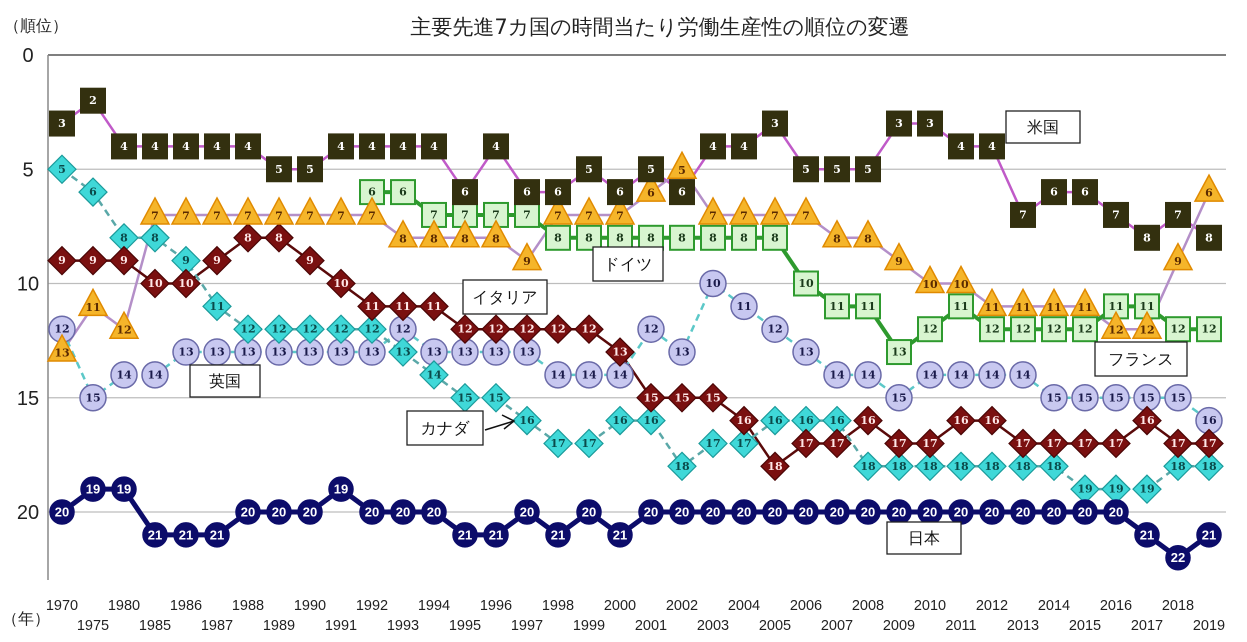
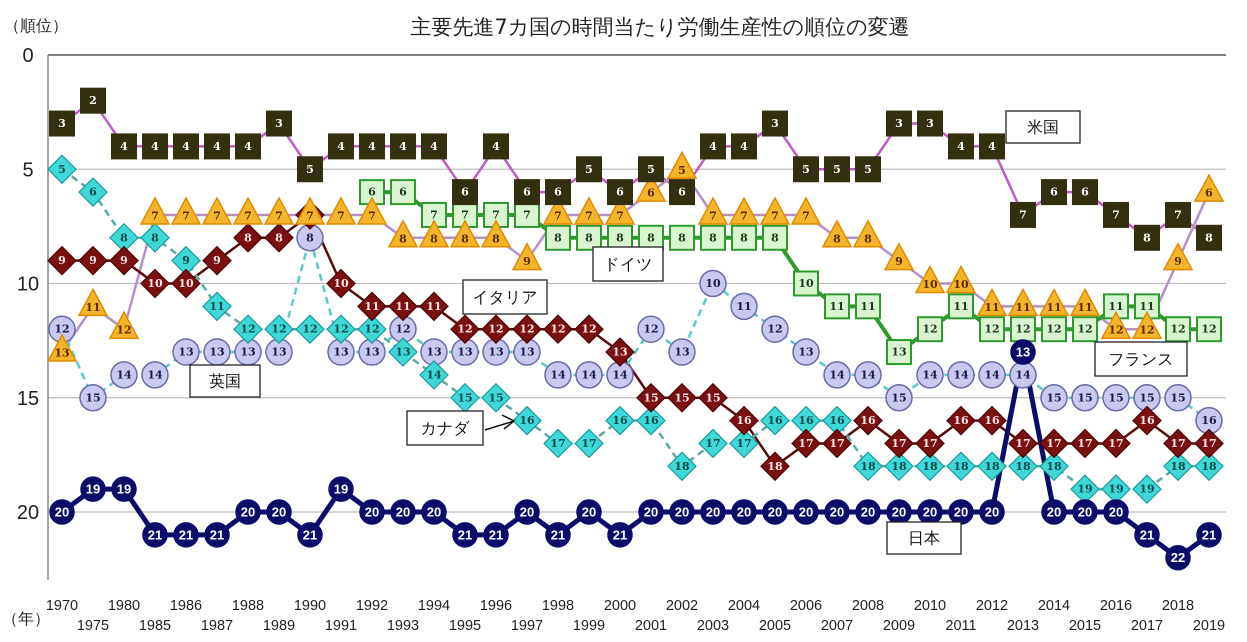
米国/1989: 5 -> 3
イタリア/1990: 9 -> 7
英国/1990: 13 -> 8
日本/1990: 20 -> 21
日本/2013: 20 -> 13
